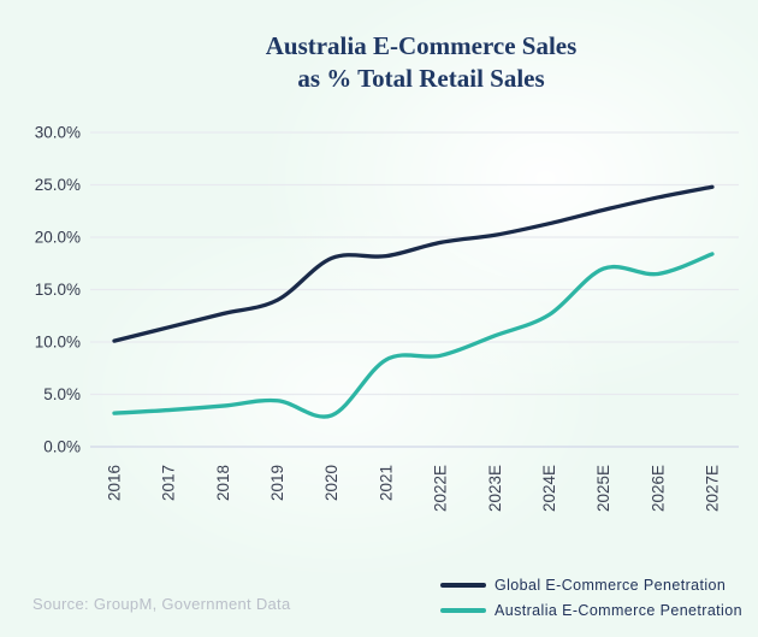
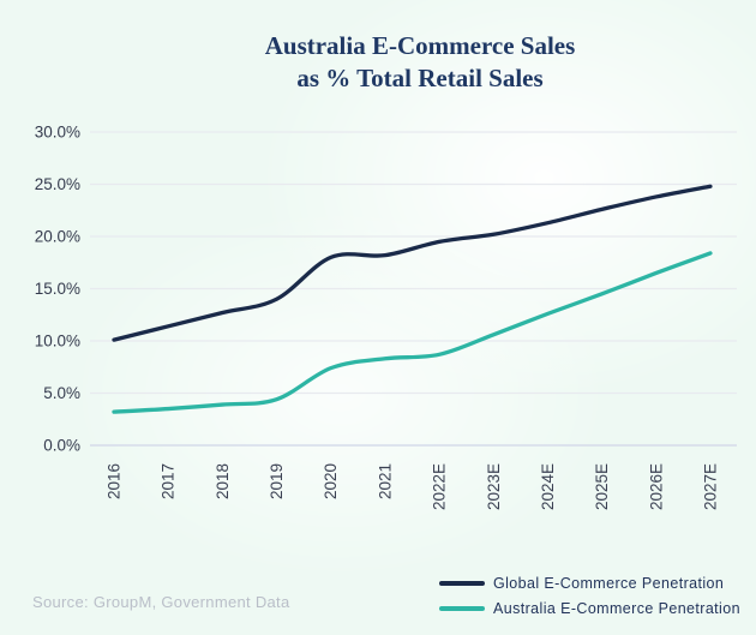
Australia E-Commerce Penetration/2020: 3% -> 7%
Australia E-Commerce Penetration/2025E: 17% -> 14%
